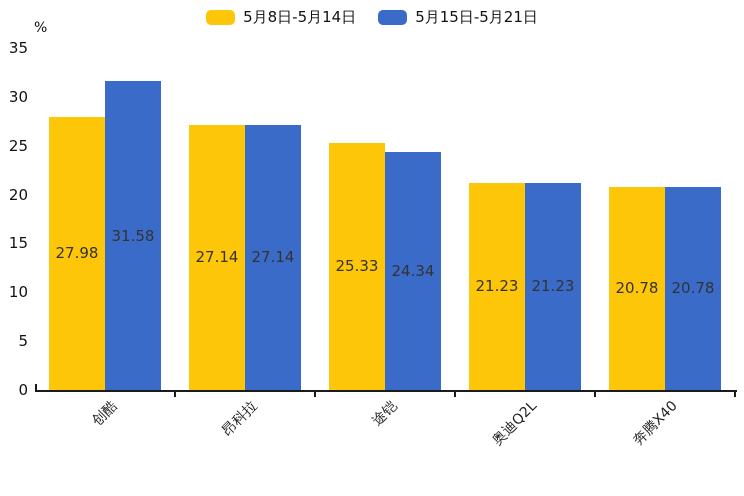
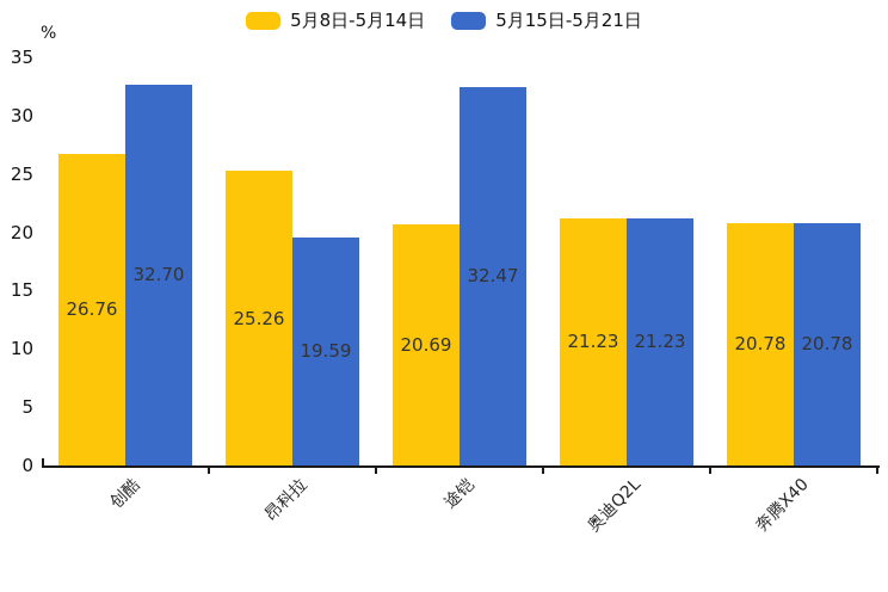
5月8日-5月14日/创酷: 27.98 -> 26.76
5月15日-5月21日/创酷: 31.58 -> 32.70
5月8日-5月14日/昂科拉: 27.14 -> 25.26
5月15日-5月21日/昂科拉: 27.14 -> 19.59
5月8日-5月14日/途铠: 25.33 -> 20.69
5月15日-5月21日/途铠: 24.34 -> 32.47
